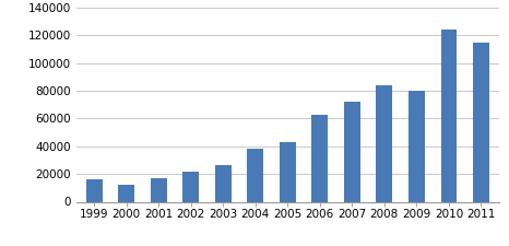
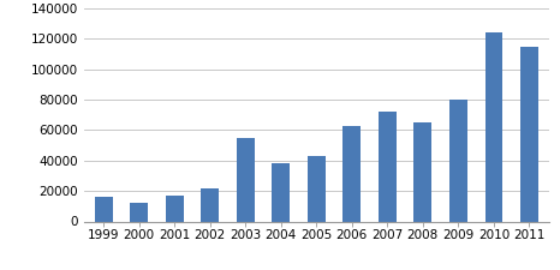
2003: 27000 -> 55000
2008: 84000 -> 65000
